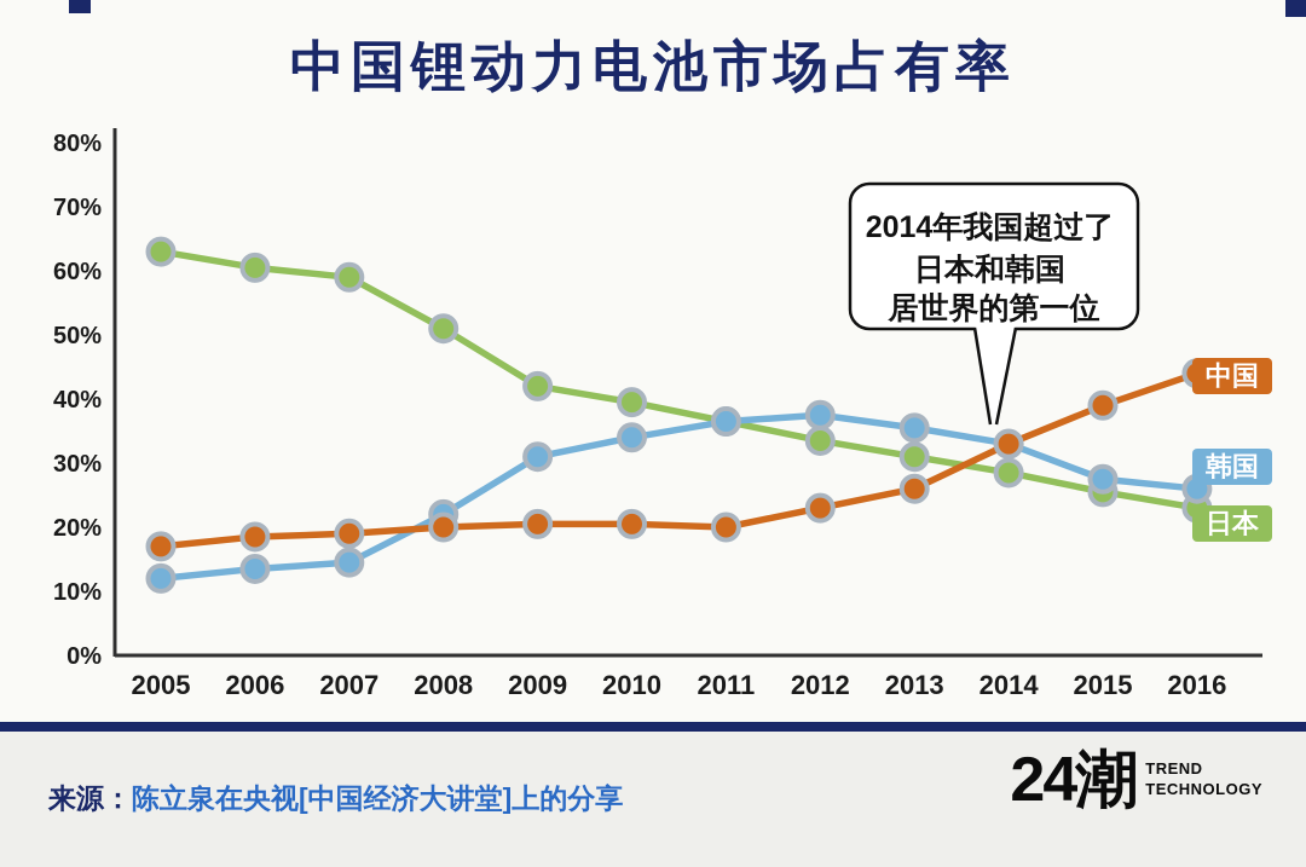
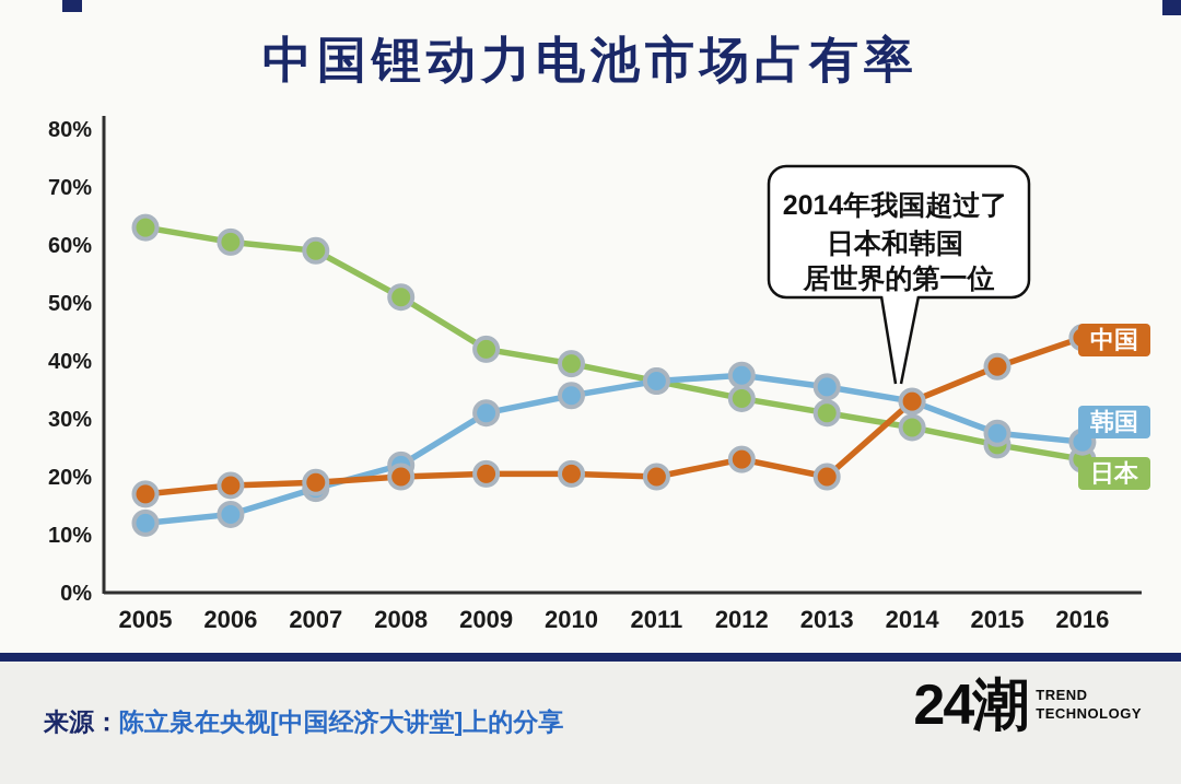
韩国/2007: 14% -> 18%
中国/2013: 26% -> 20%
